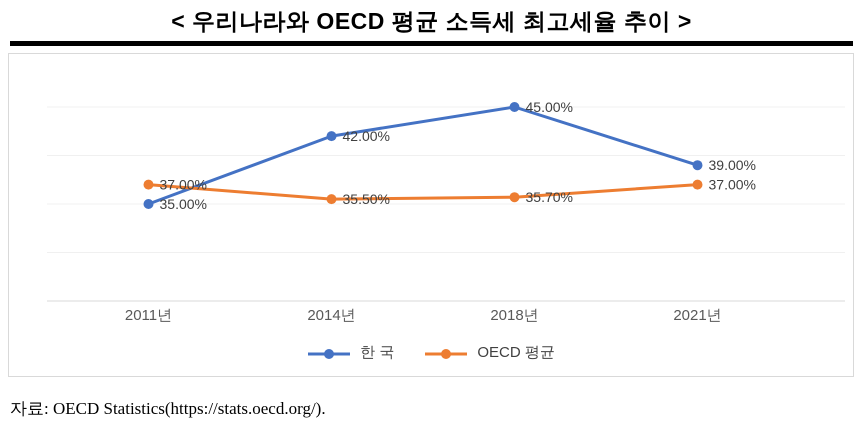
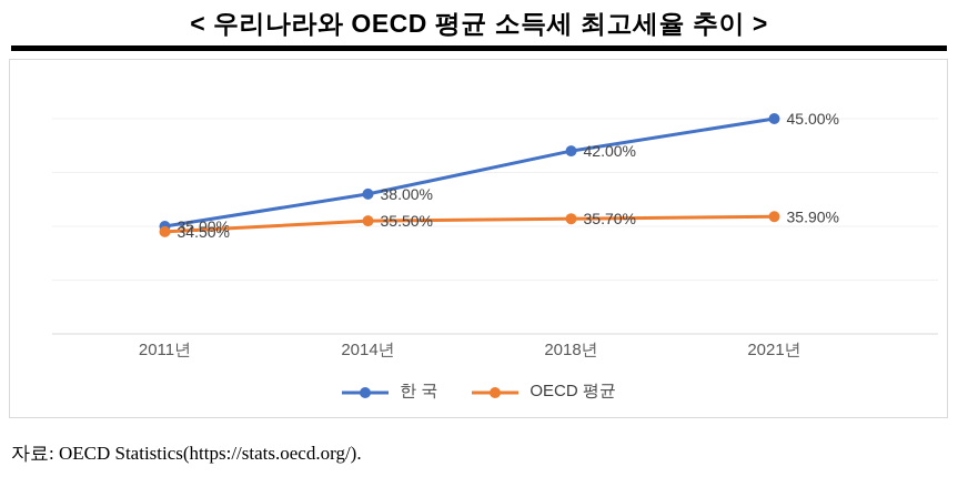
OECD 평균/2011년: 37.00% -> 34.50%
한 국/2014년: 42.00% -> 38.00%
한 국/2018년: 45.00% -> 42.00%
한 국/2021년: 39.00% -> 45.00%
OECD 평균/2021년: 37.00% -> 35.90%
